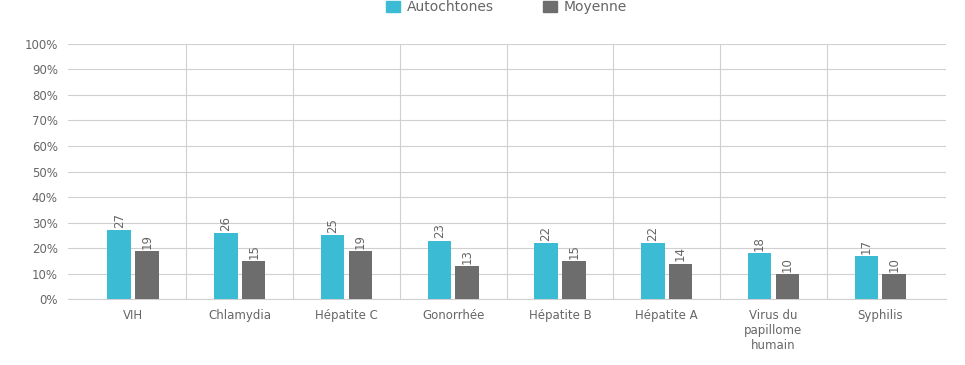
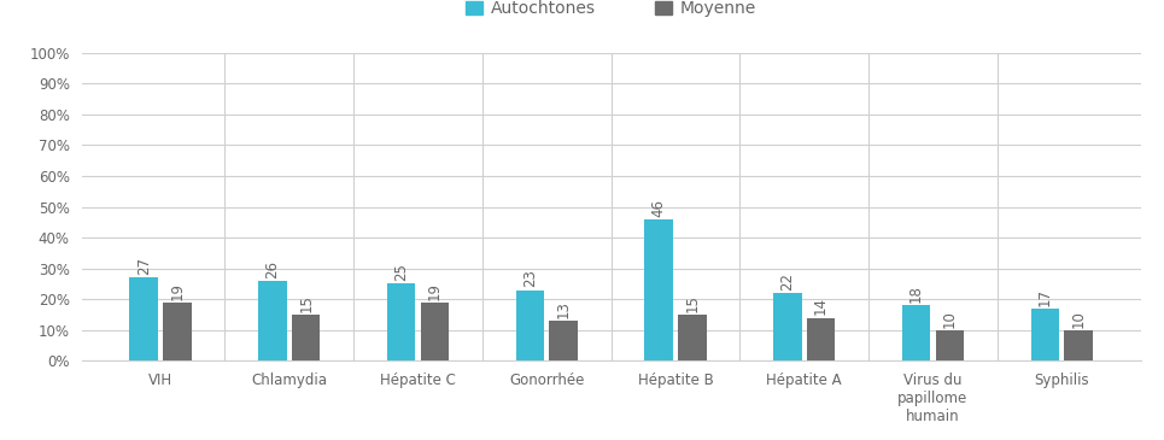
Autochtones/Hépatite B: 22 -> 46
